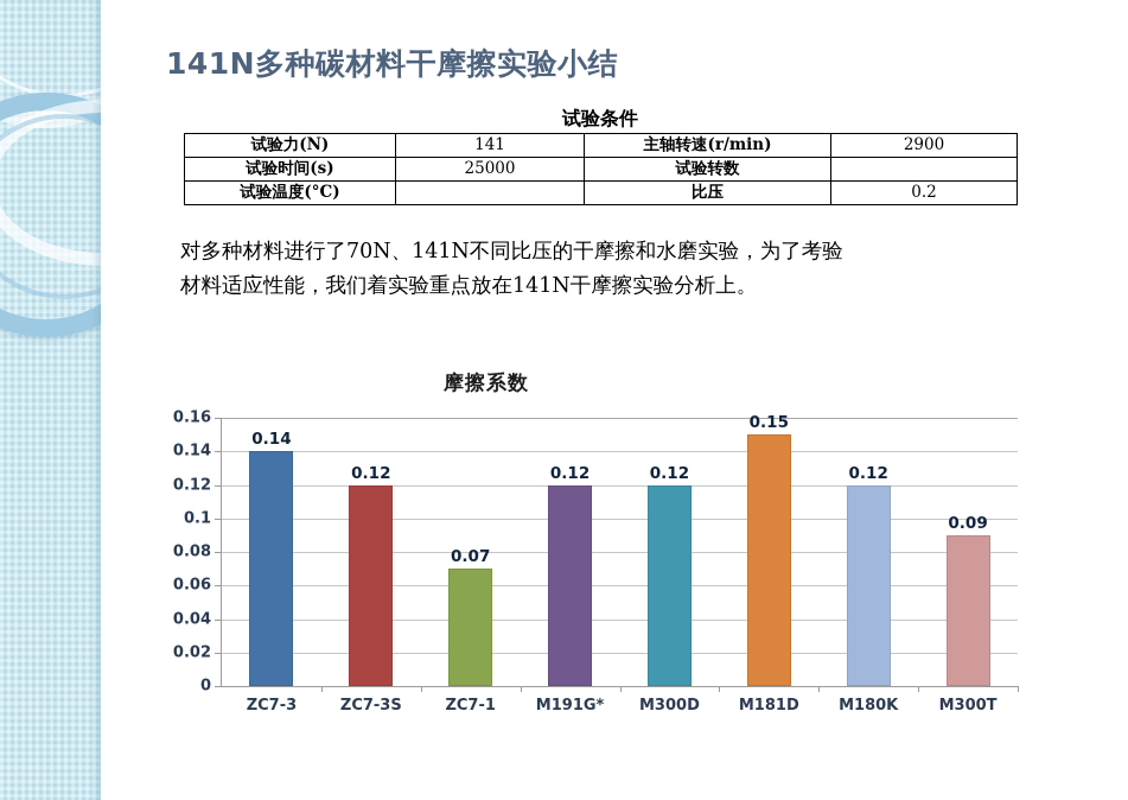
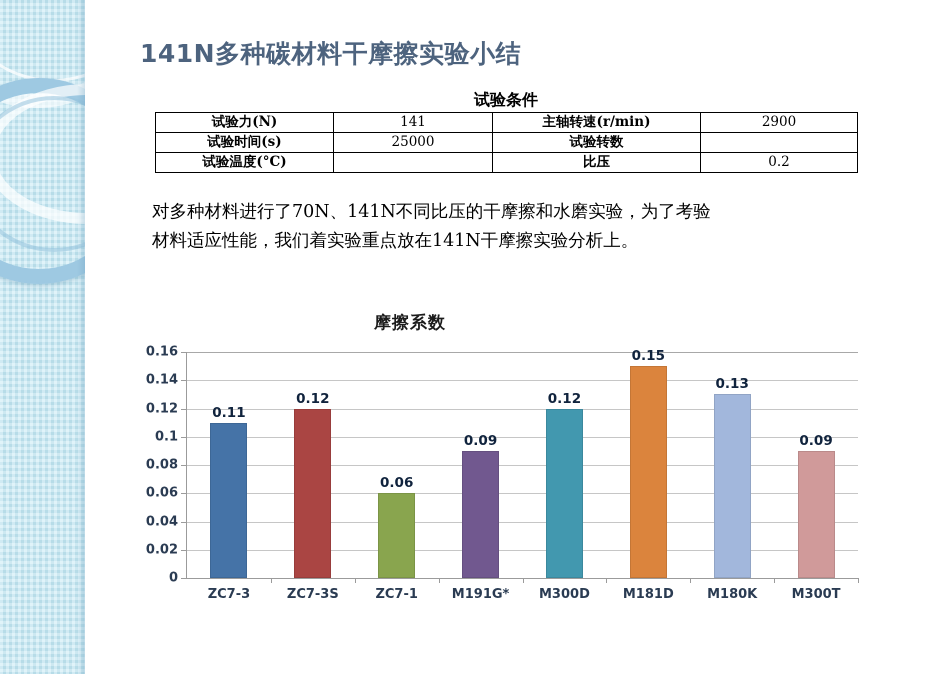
ZC7-3: 0.14 -> 0.11
ZC7-1: 0.07 -> 0.06
M191G*: 0.12 -> 0.09
M180K: 0.12 -> 0.13
